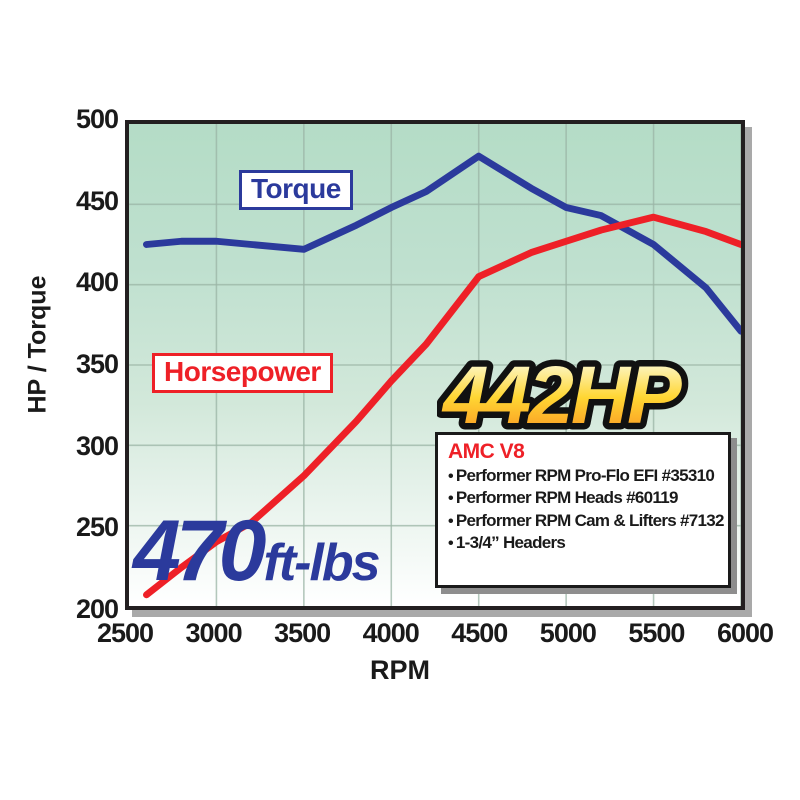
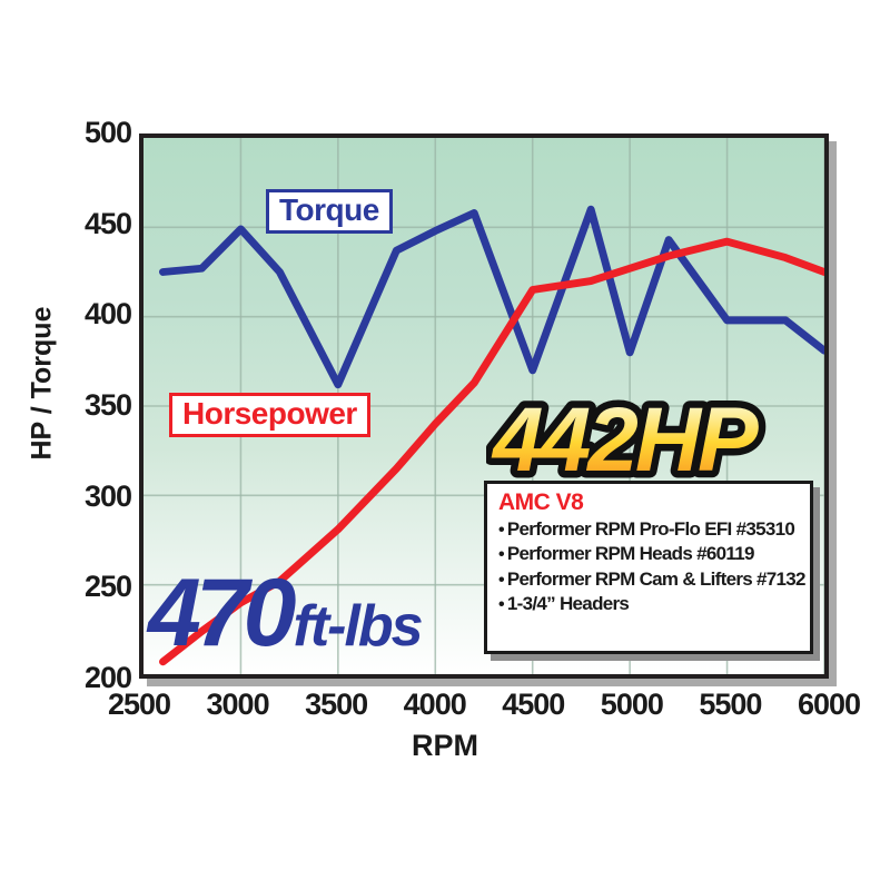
Torque/3000: 427 -> 449
Torque/3500: 422 -> 362
Torque/4500: 480 -> 370
Horsepower/4500: 405 -> 415
Torque/5000: 448 -> 380
Torque/5500: 425 -> 398
Torque/6000: 371 -> 381
